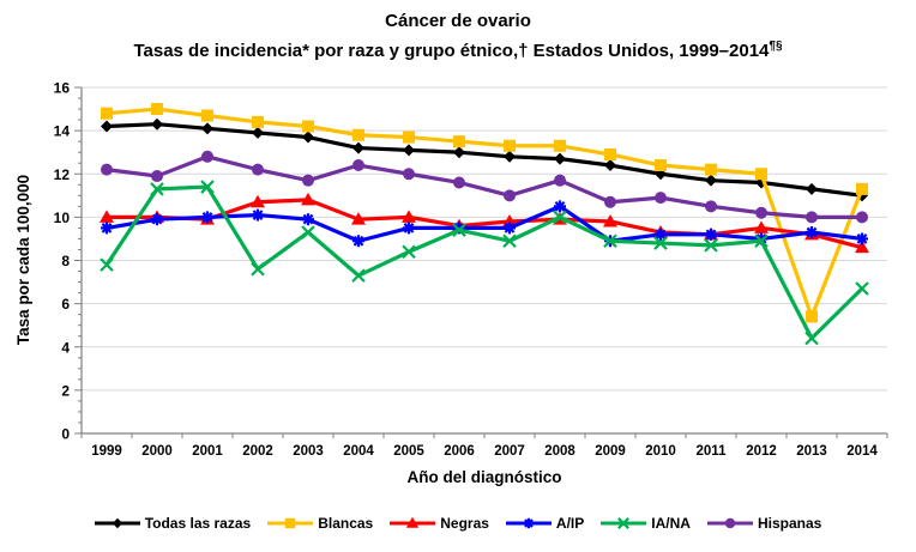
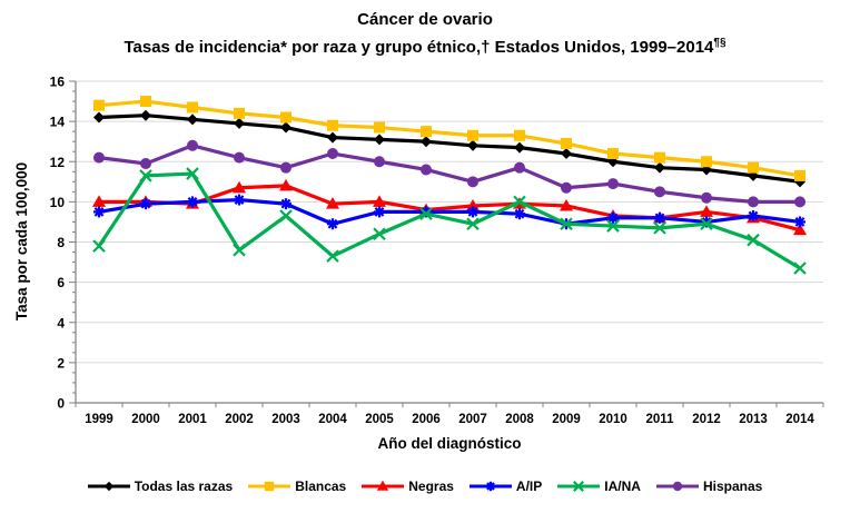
A/IP/2008: 10.5 -> 9.4
Blancas/2013: 5.4 -> 11.7
IA/NA/2013: 4.4 -> 8.1
